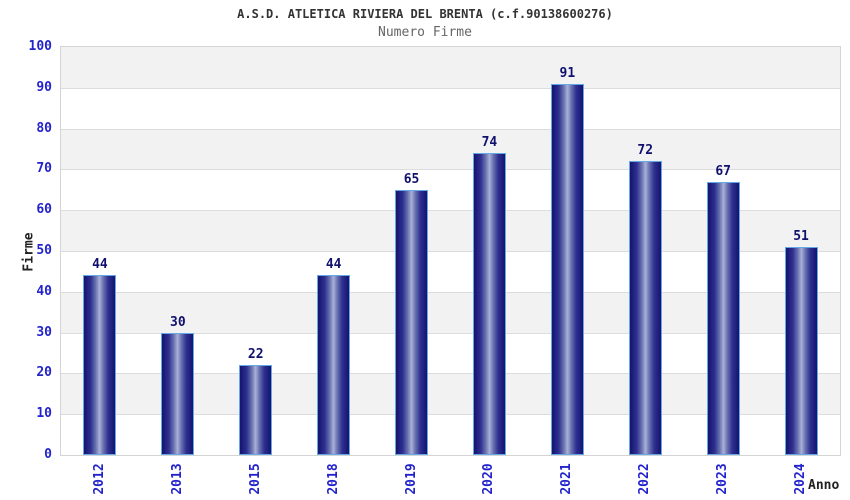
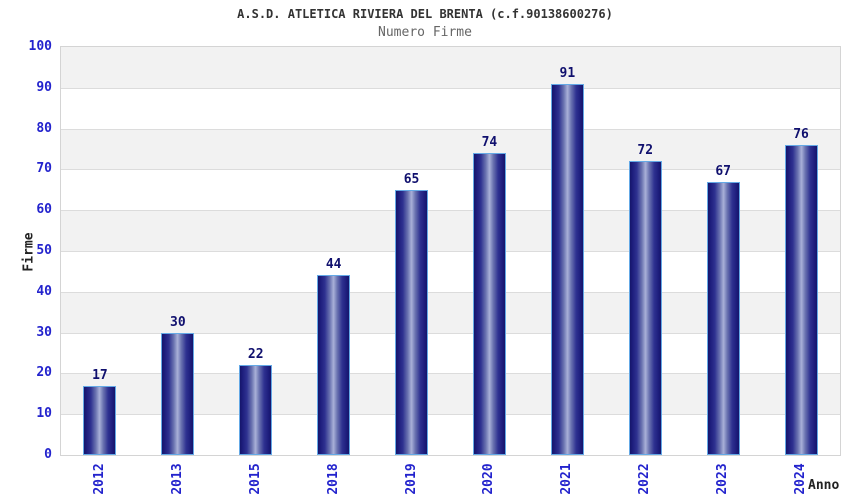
2012: 44 -> 17
2024: 51 -> 76
